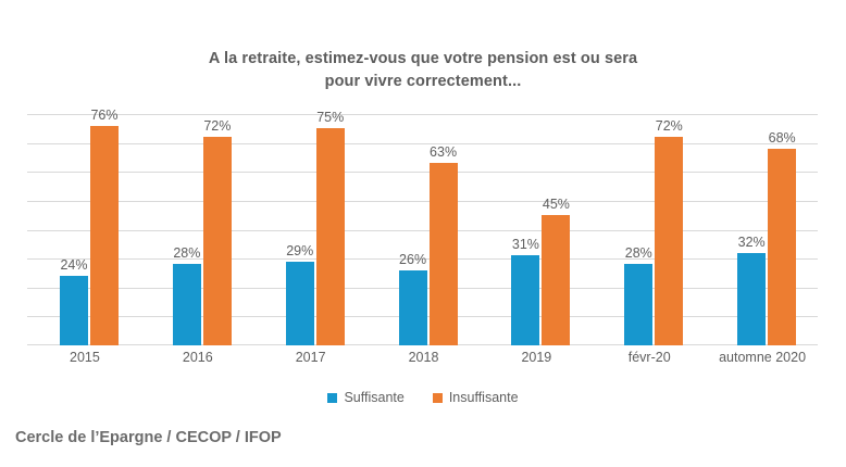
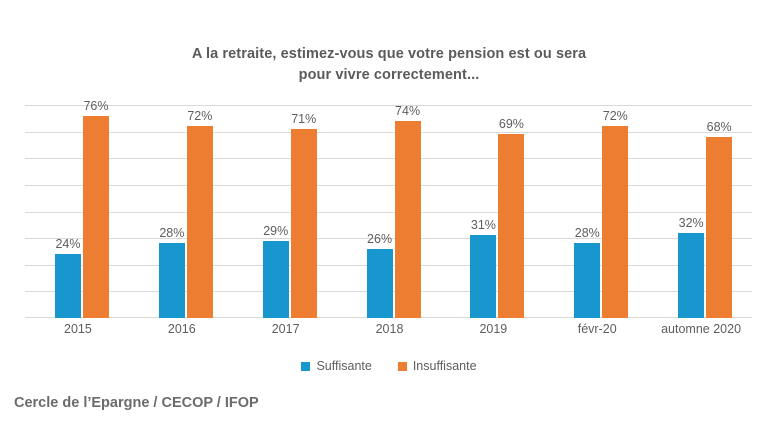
Insuffisante/2017: 75% -> 71%
Insuffisante/2018: 63% -> 74%
Insuffisante/2019: 45% -> 69%
